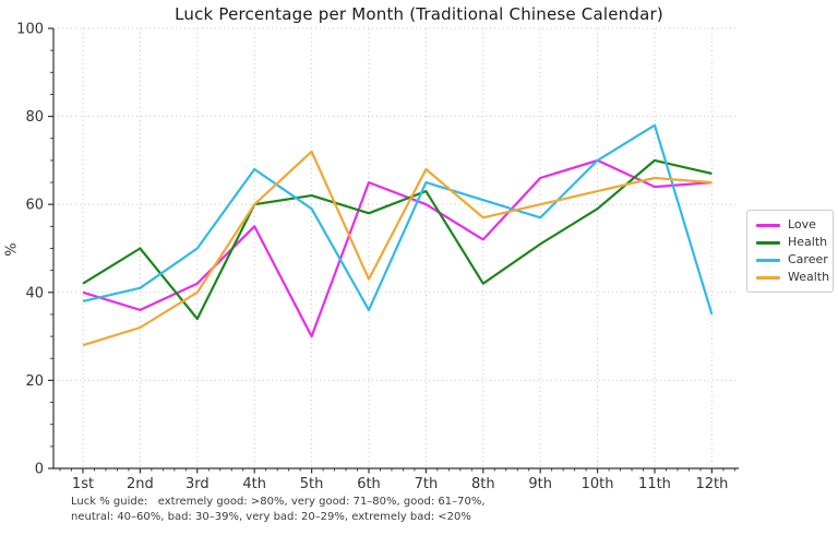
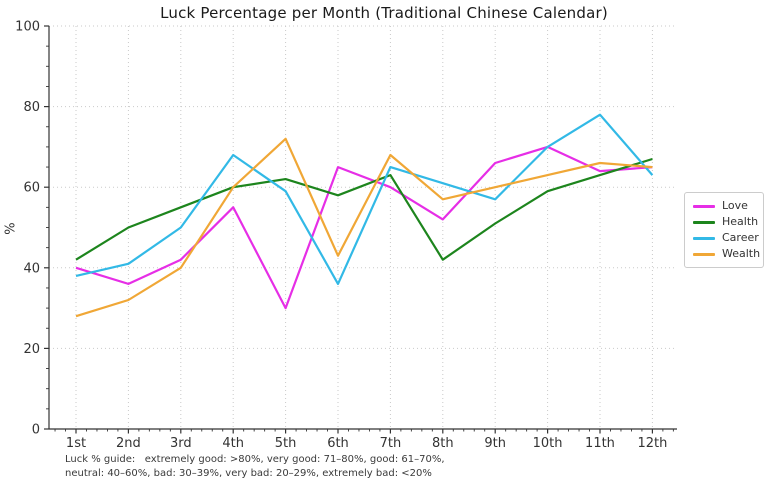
Health/3rd: 34 -> 55
Health/11th: 70 -> 63
Career/12th: 35 -> 63
